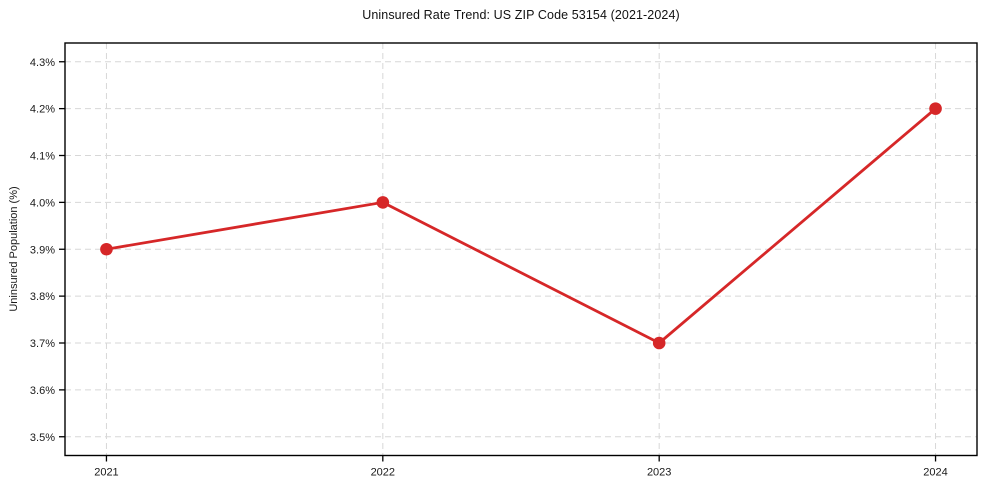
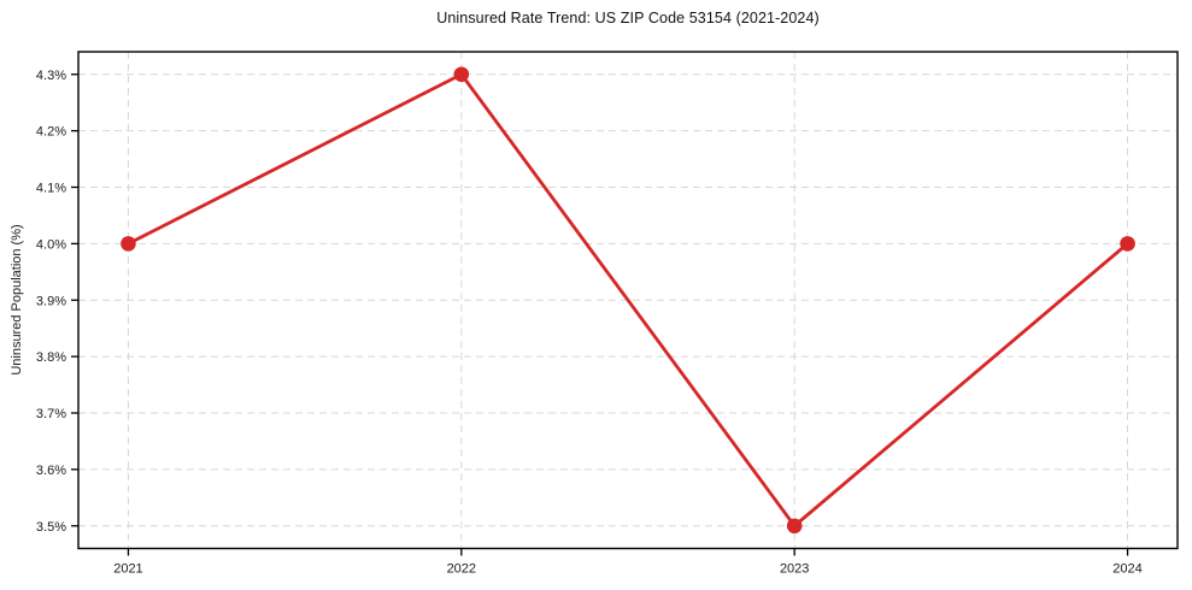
2021: 3.9% -> 4.0%
2022: 4.0% -> 4.3%
2023: 3.7% -> 3.5%
2024: 4.2% -> 4.0%
